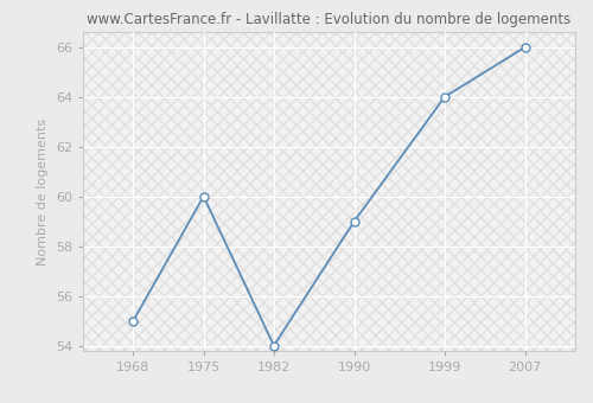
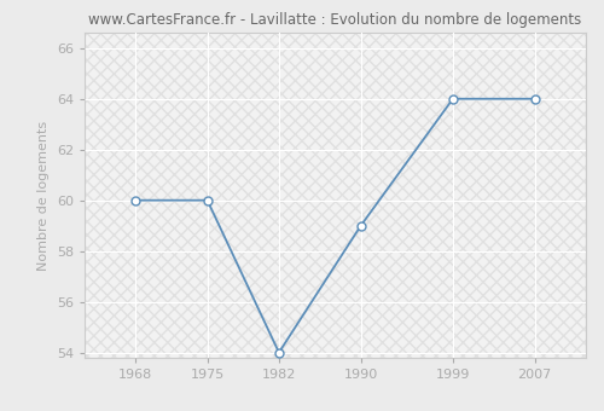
1968: 55 -> 60
2007: 66 -> 64
